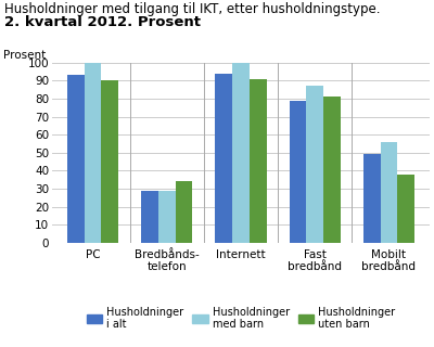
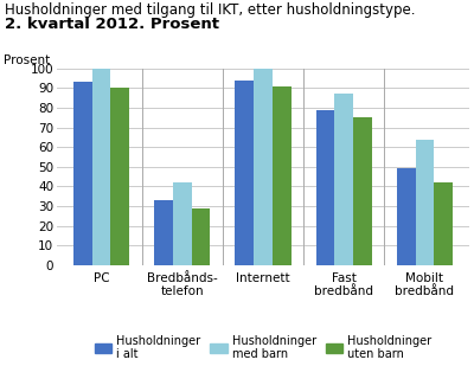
Husholdninger i alt/Bredbånds- telefon: 29 -> 33
Husholdninger med barn/Bredbånds- telefon: 29 -> 42
Husholdninger uten barn/Bredbånds- telefon: 34 -> 29
Husholdninger uten barn/Fast bredbånd: 81 -> 75
Husholdninger med barn/Mobilt bredbånd: 56 -> 64
Husholdninger uten barn/Mobilt bredbånd: 38 -> 42
